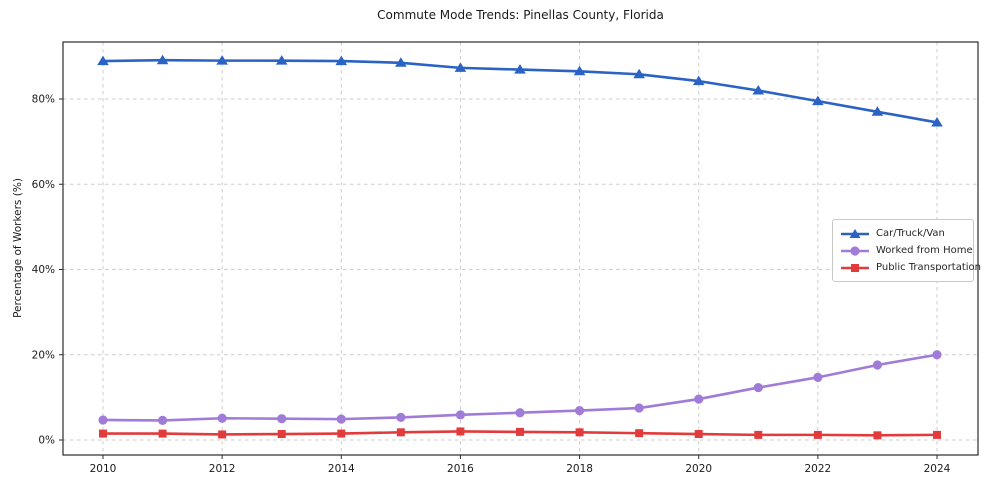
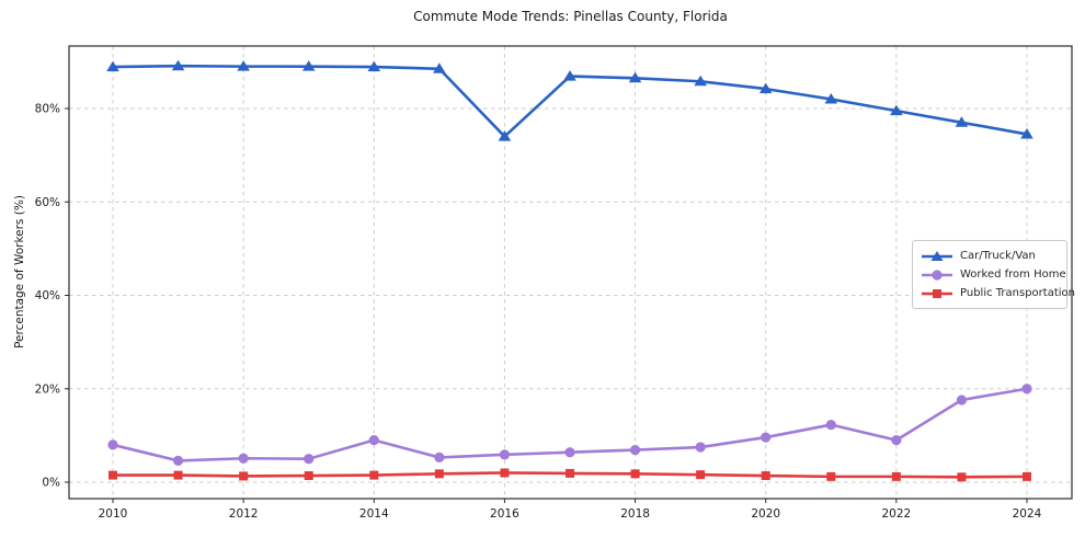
Worked from Home/2010: 5% -> 8%
Worked from Home/2014: 5% -> 9%
Car/Truck/Van/2016: 87% -> 74%
Worked from Home/2022: 15% -> 9%
